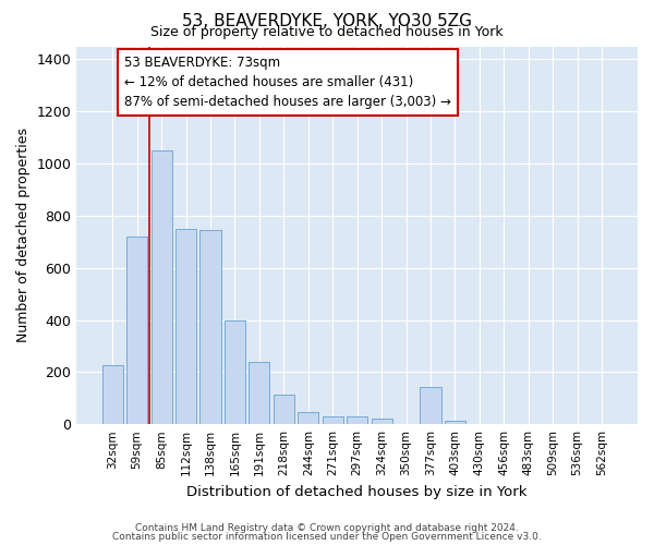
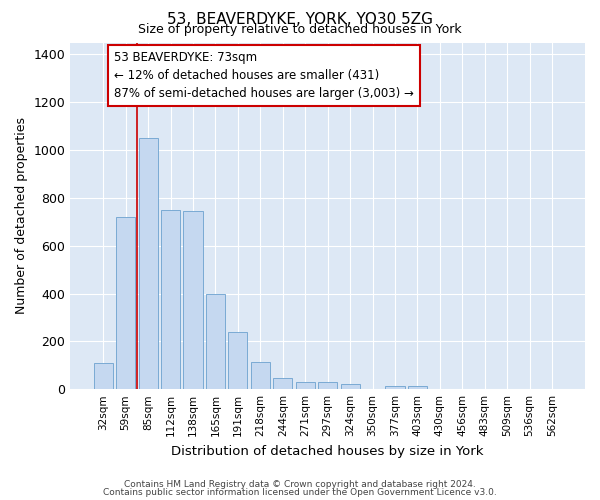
32sqm: 225 -> 110
377sqm: 145 -> 15
